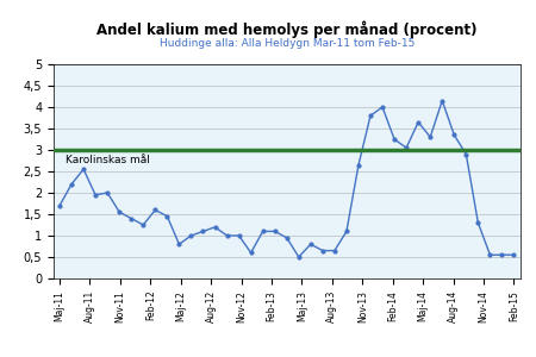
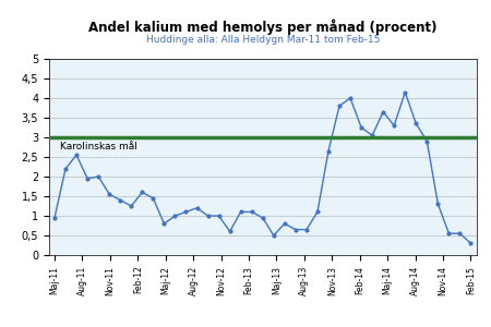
Maj-11: 1,70 -> 0,95
Feb-15: 0,55 -> 0,30
